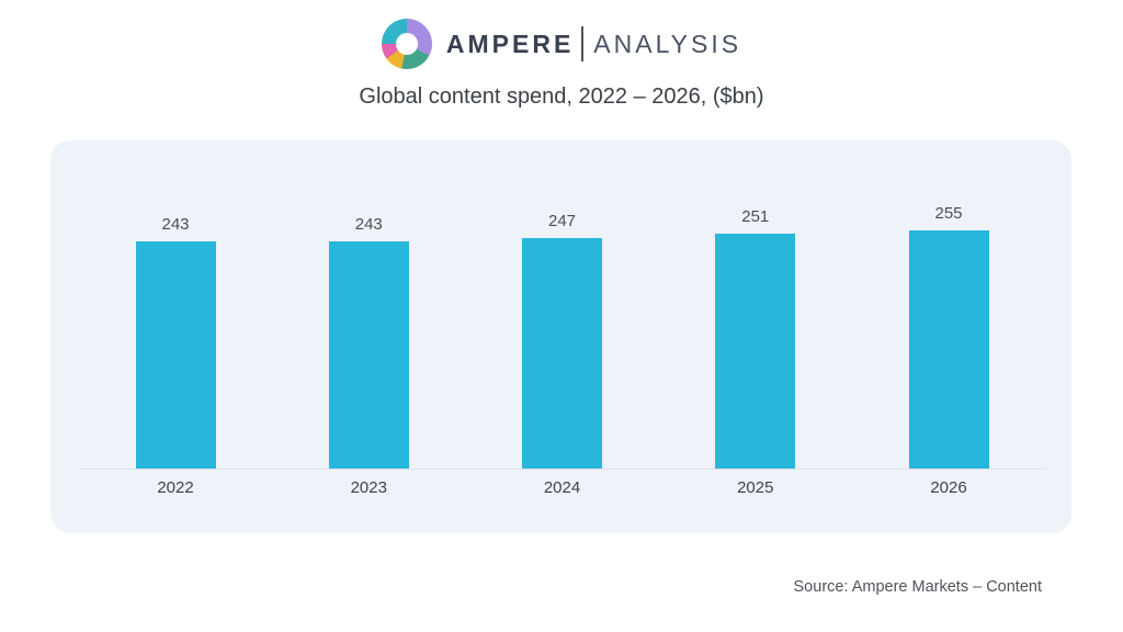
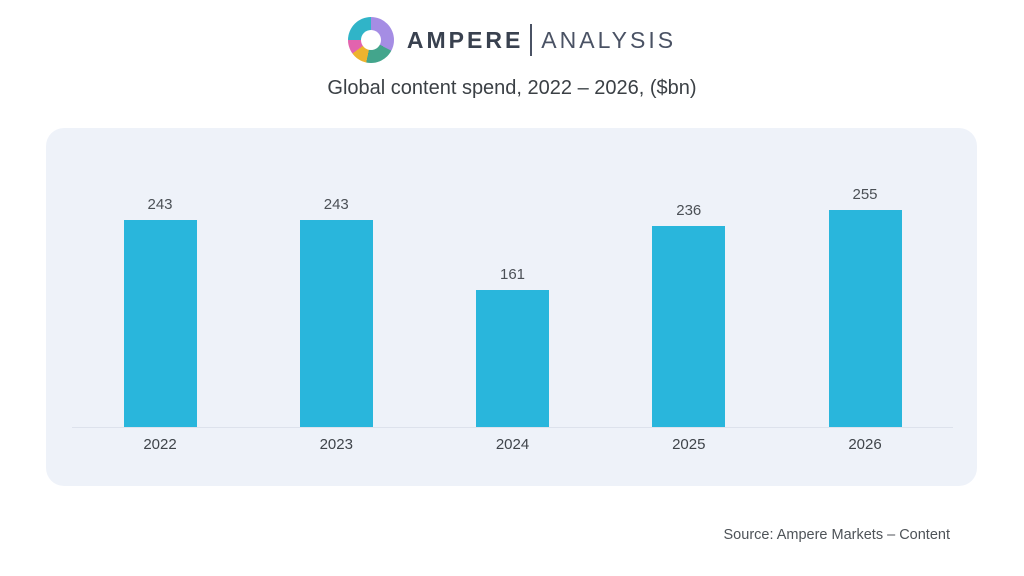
2024: 247 -> 161
2025: 251 -> 236
